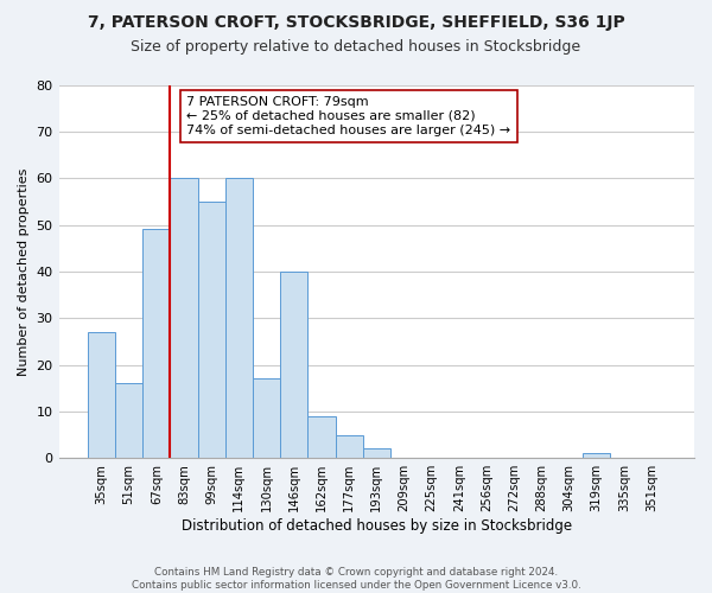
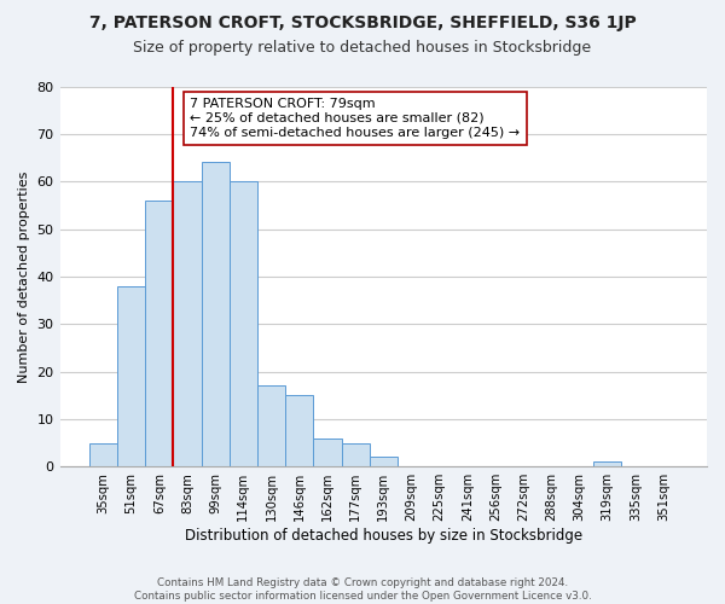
35sqm: 27 -> 5
51sqm: 16 -> 38
67sqm: 49 -> 56
99sqm: 55 -> 64
146sqm: 40 -> 15
162sqm: 9 -> 6
